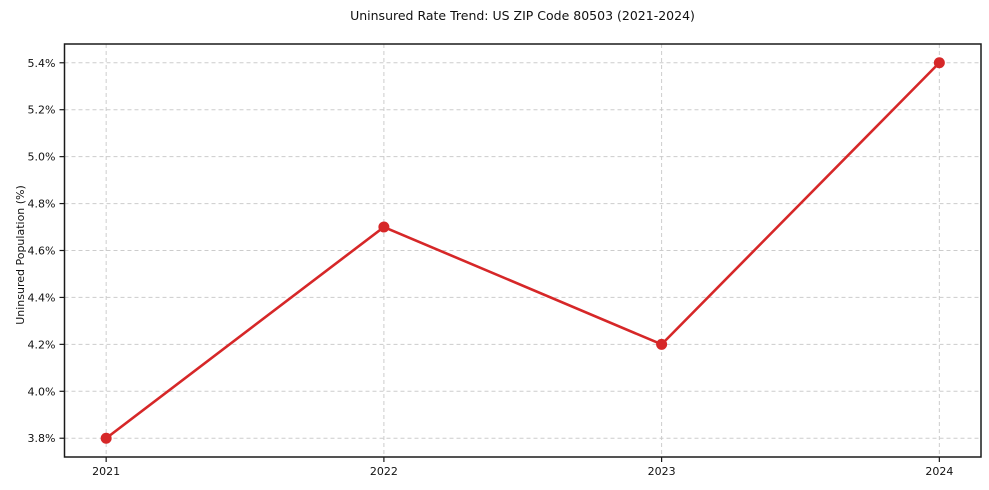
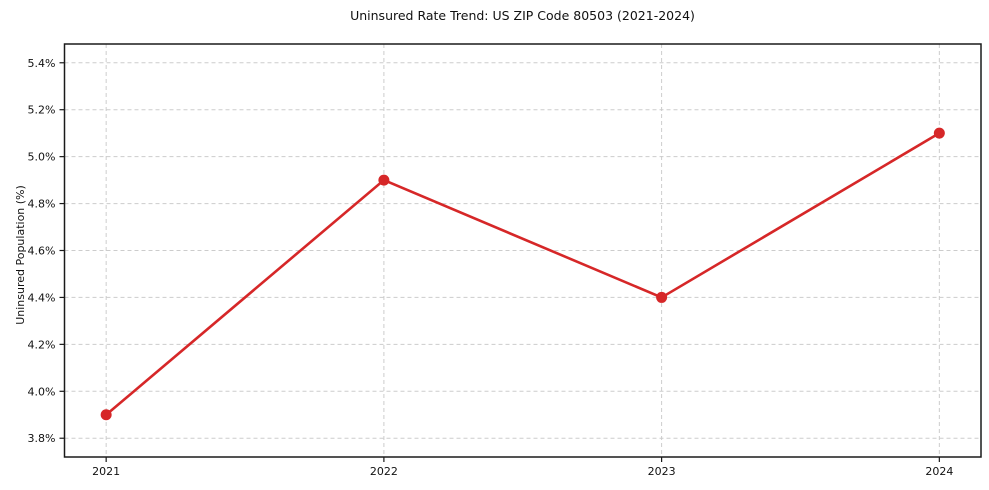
2021: 3.8% -> 3.9%
2022: 4.7% -> 4.9%
2023: 4.2% -> 4.4%
2024: 5.4% -> 5.1%
